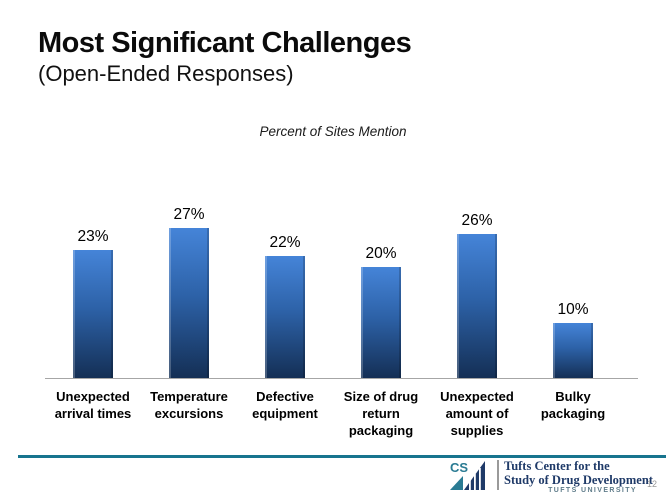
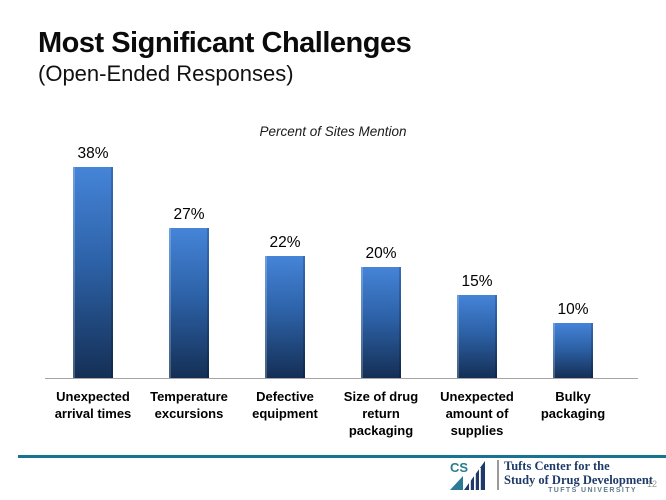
Unexpected arrival times: 23% -> 38%
Unexpected amount of supplies: 26% -> 15%
